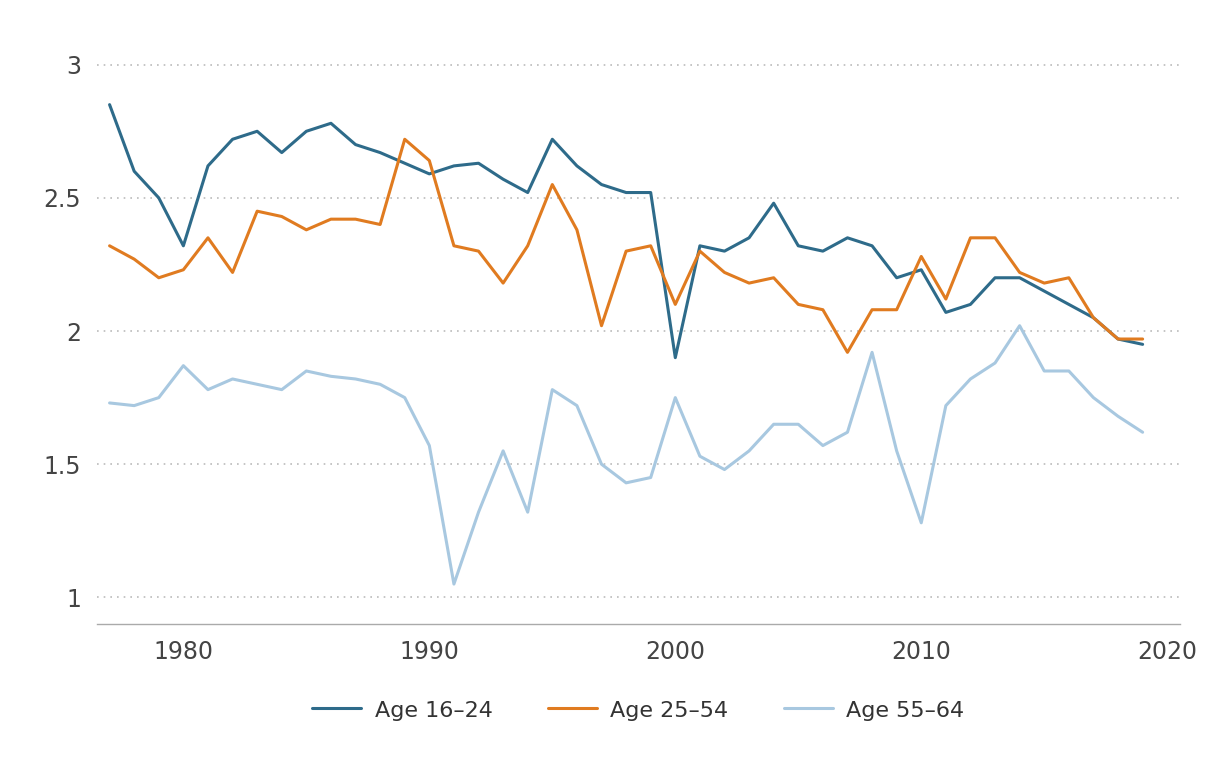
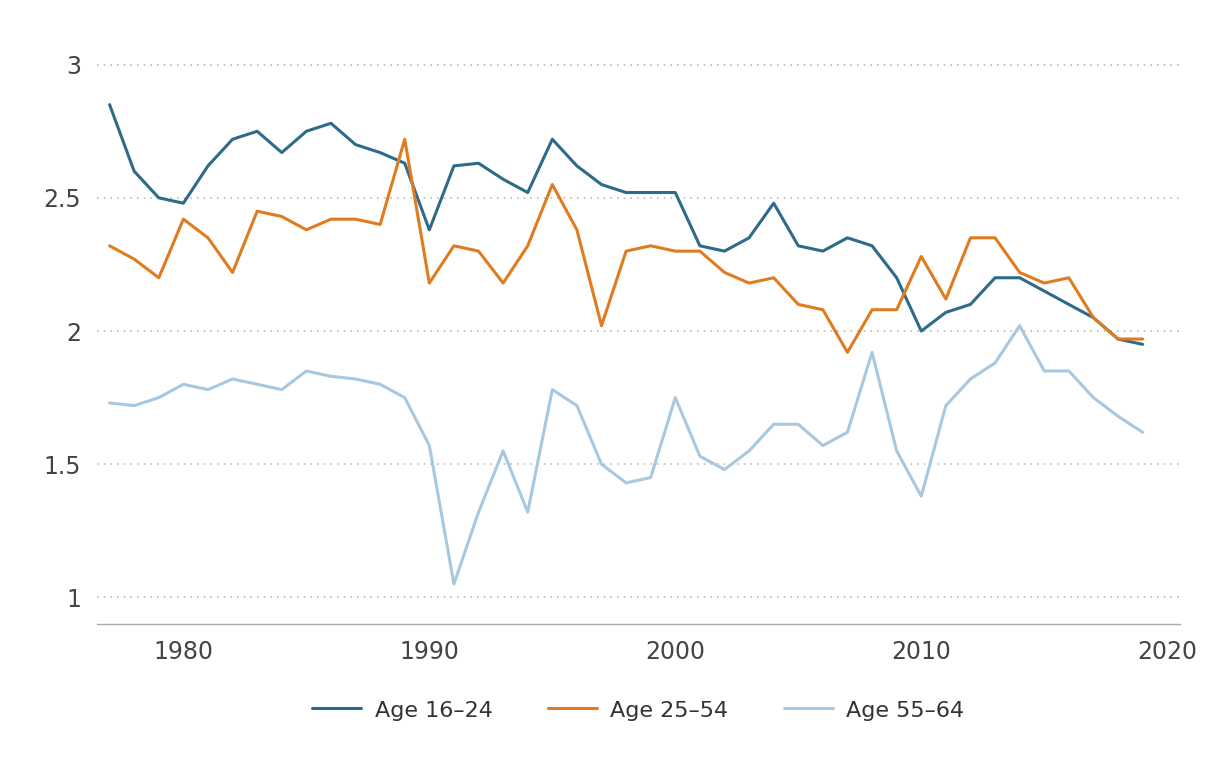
Age 16–24/1980: 2.32 -> 2.48
Age 25–54/1980: 2.23 -> 2.42
Age 55–64/1980: 1.87 -> 1.80
Age 16–24/1990: 2.59 -> 2.38
Age 25–54/1990: 2.64 -> 2.18
Age 16–24/2000: 1.90 -> 2.52
Age 25–54/2000: 2.10 -> 2.30
Age 16–24/2010: 2.23 -> 2.00
Age 55–64/2010: 1.28 -> 1.38
